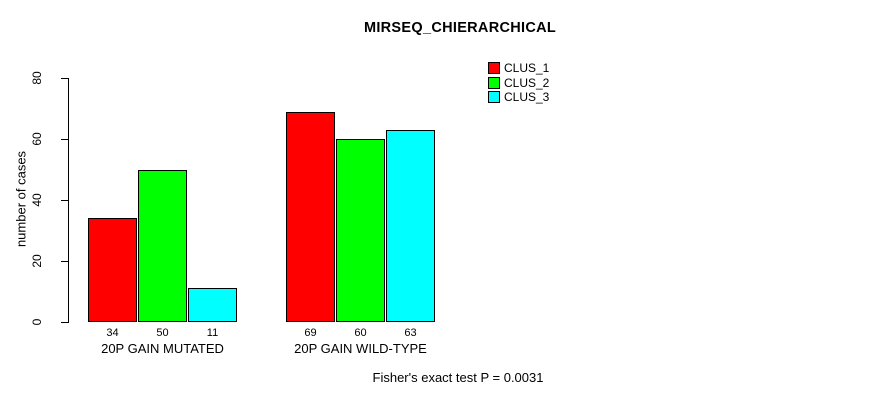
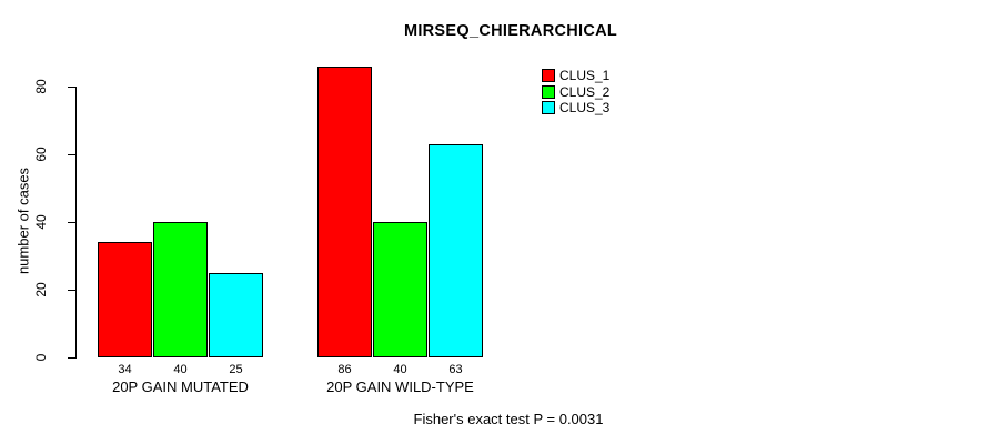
CLUS_2/20P GAIN MUTATED: 50 -> 40
CLUS_3/20P GAIN MUTATED: 11 -> 25
CLUS_1/20P GAIN WILD-TYPE: 69 -> 86
CLUS_2/20P GAIN WILD-TYPE: 60 -> 40
